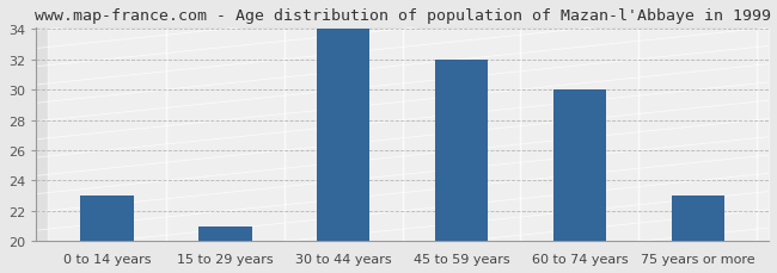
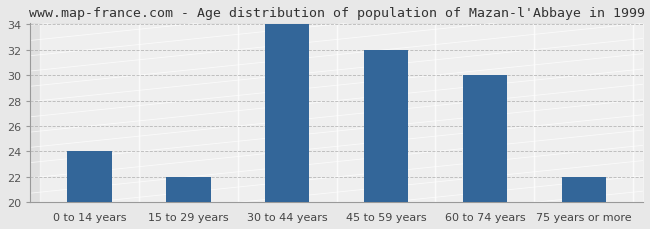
0 to 14 years: 23 -> 24
15 to 29 years: 21 -> 22
75 years or more: 23 -> 22
